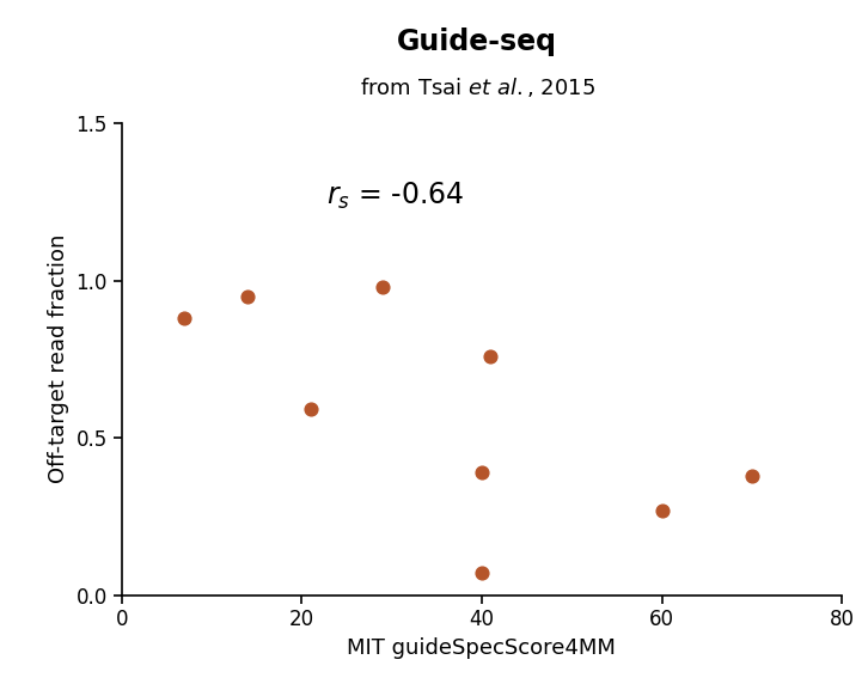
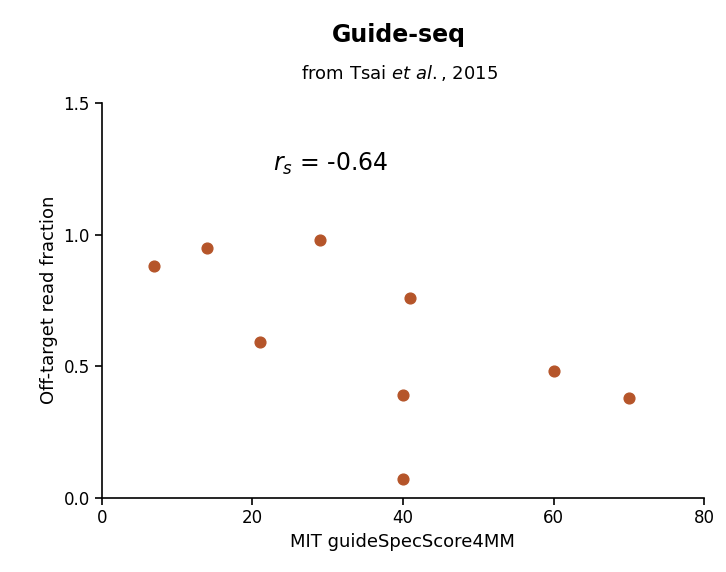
60: 0.27 -> 0.48
